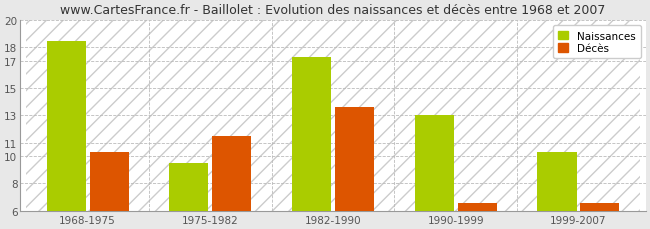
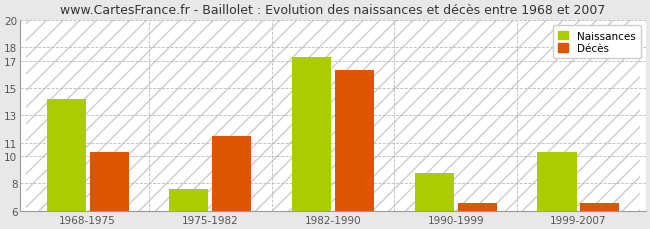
Naissances/1968-1975: 18.5 -> 14.2
Naissances/1975-1982: 9.5 -> 7.6
Décès/1982-1990: 13.6 -> 16.3
Naissances/1990-1999: 13.0 -> 8.8
